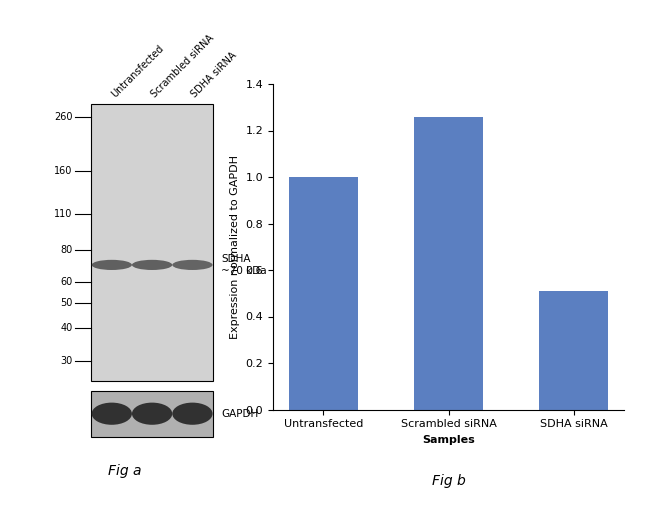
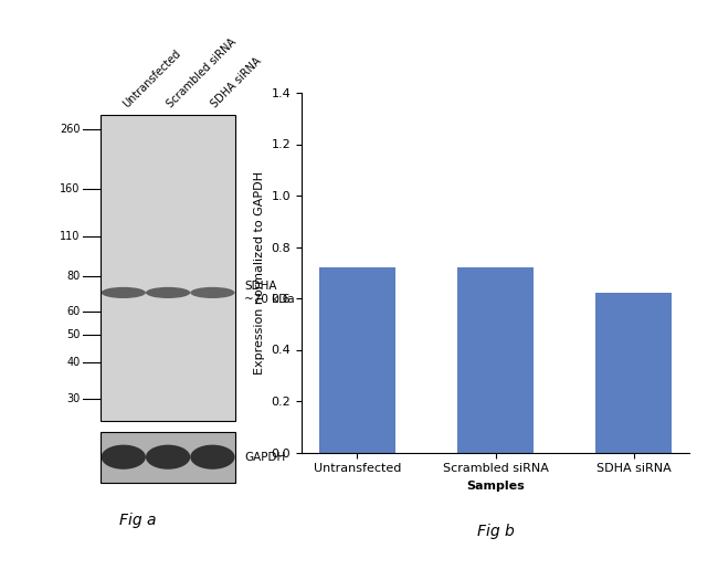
Untransfected: 1.00 -> 0.72
Scrambled siRNA: 1.26 -> 0.72
SDHA siRNA: 0.51 -> 0.62
